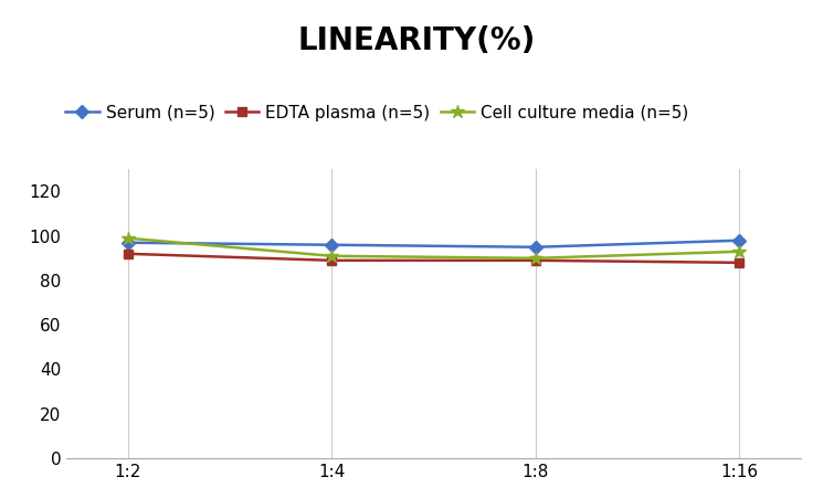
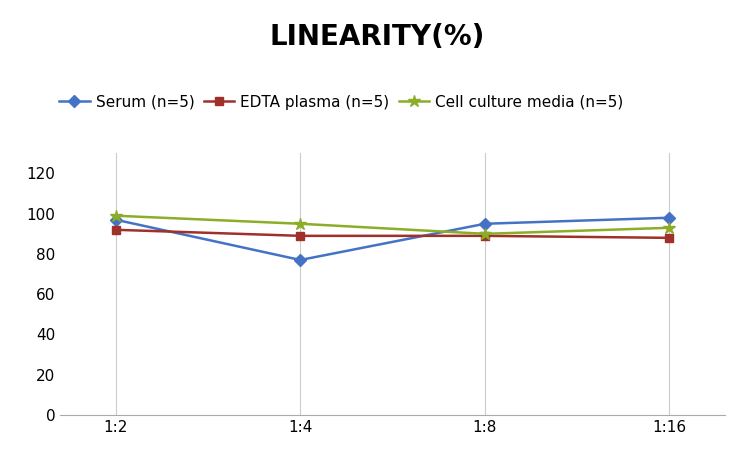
Serum (n=5)/1:4: 96 -> 77
Cell culture media (n=5)/1:4: 91 -> 95
